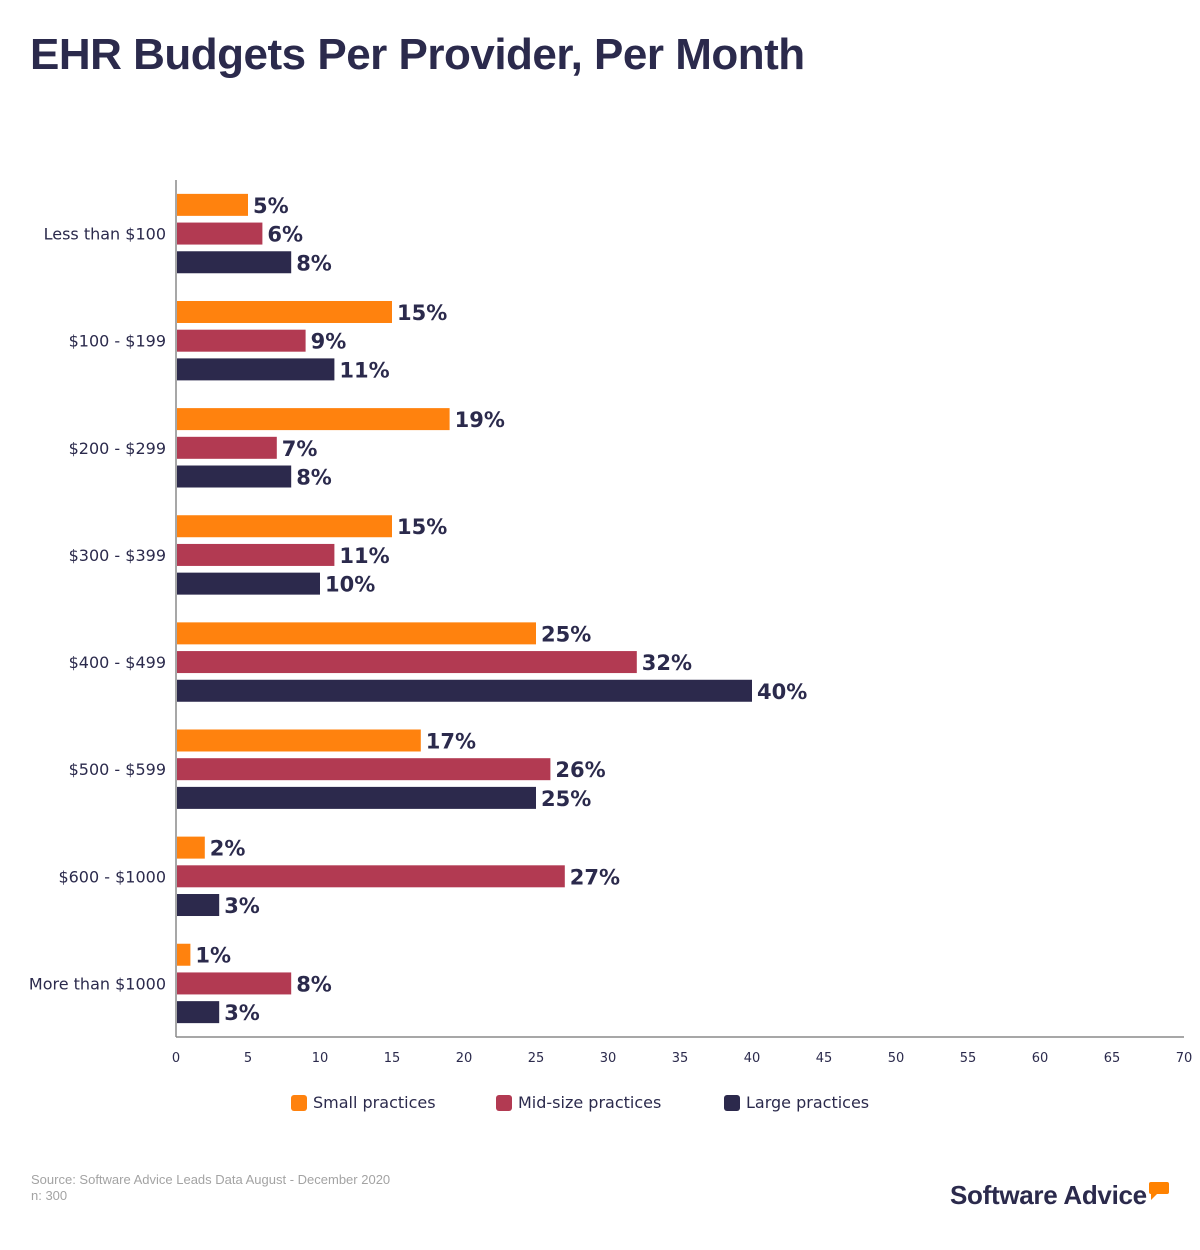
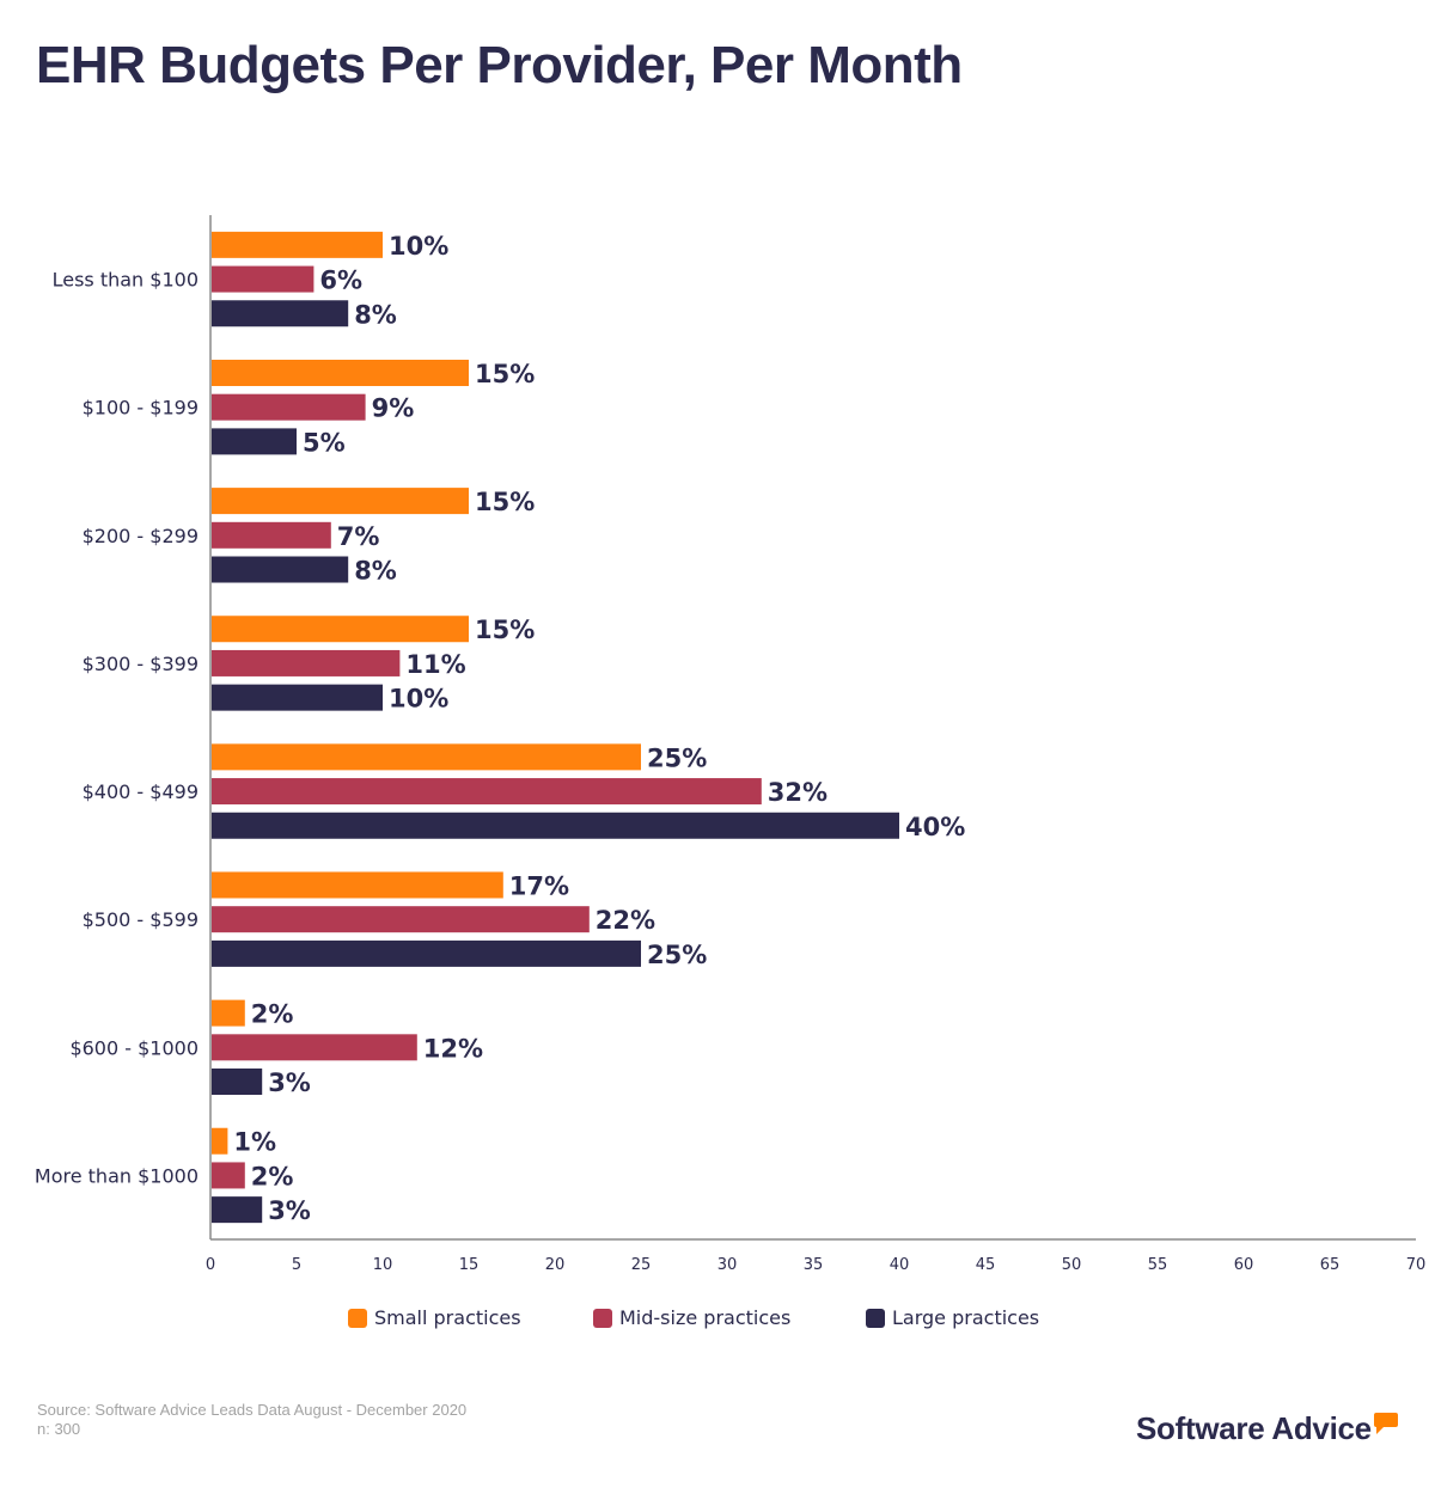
Small practices/Less than $100: 5% -> 10%
Large practices/$100 - $199: 11% -> 5%
Small practices/$200 - $299: 19% -> 15%
Mid-size practices/$500 - $599: 26% -> 22%
Mid-size practices/$600 - $1000: 27% -> 12%
Mid-size practices/More than $1000: 8% -> 2%
